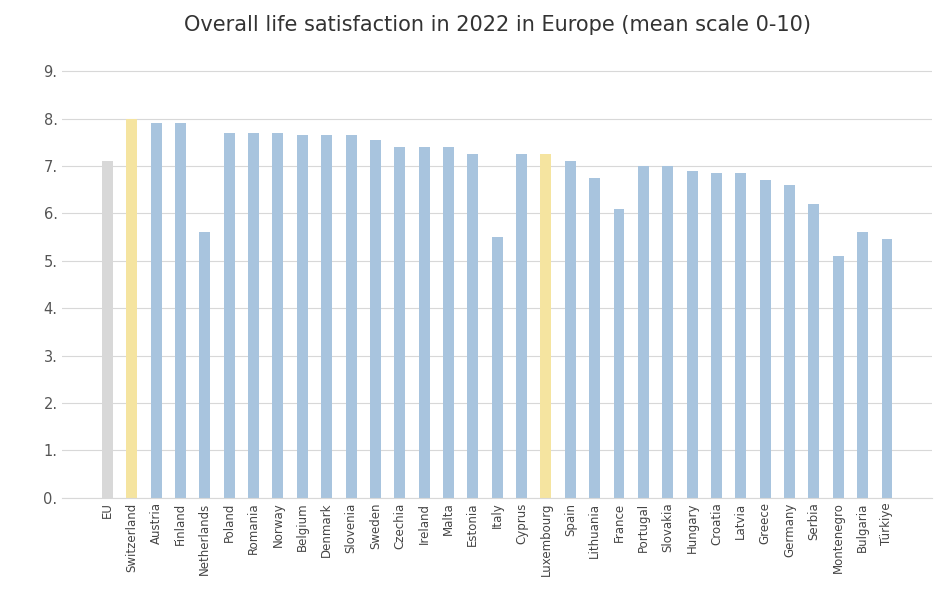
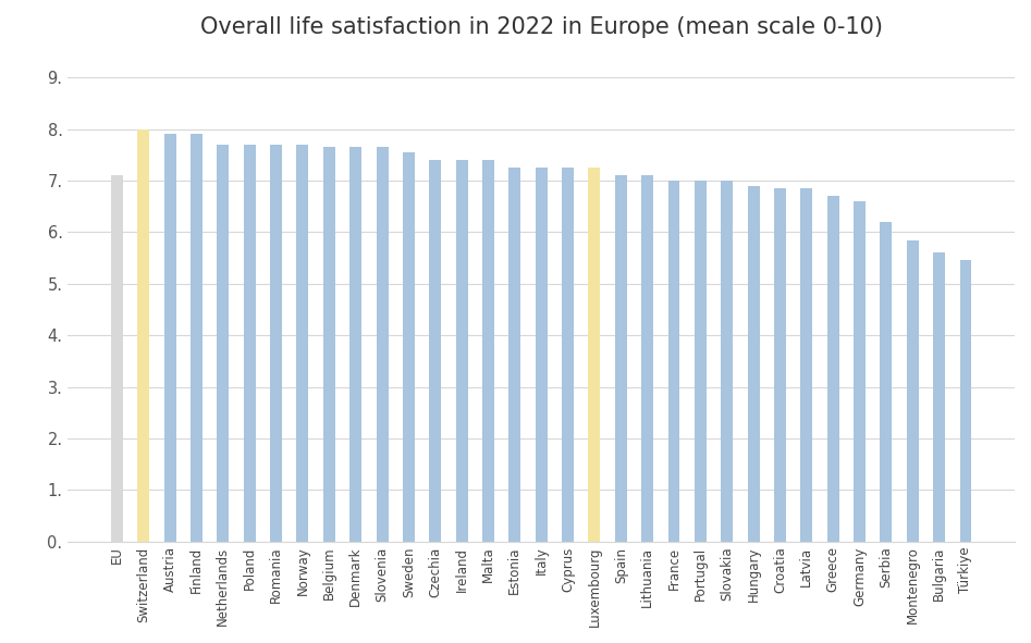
Netherlands: 5.60. -> 7.70.
Italy: 5.50. -> 7.25.
Lithuania: 6.75. -> 7.10.
France: 6.10. -> 7.00.
Montenegro: 5.10. -> 5.85.
